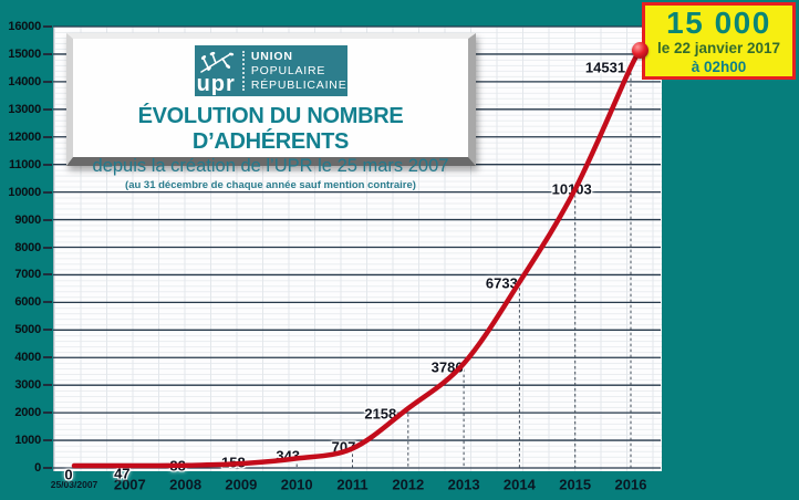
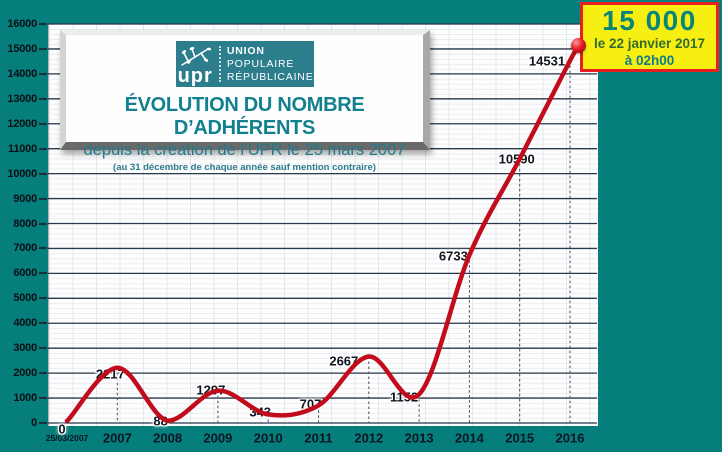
2007: 47 -> 2217
2009: 158 -> 1297
2012: 2158 -> 2667
2013: 3786 -> 1152
2015: 10103 -> 10590
